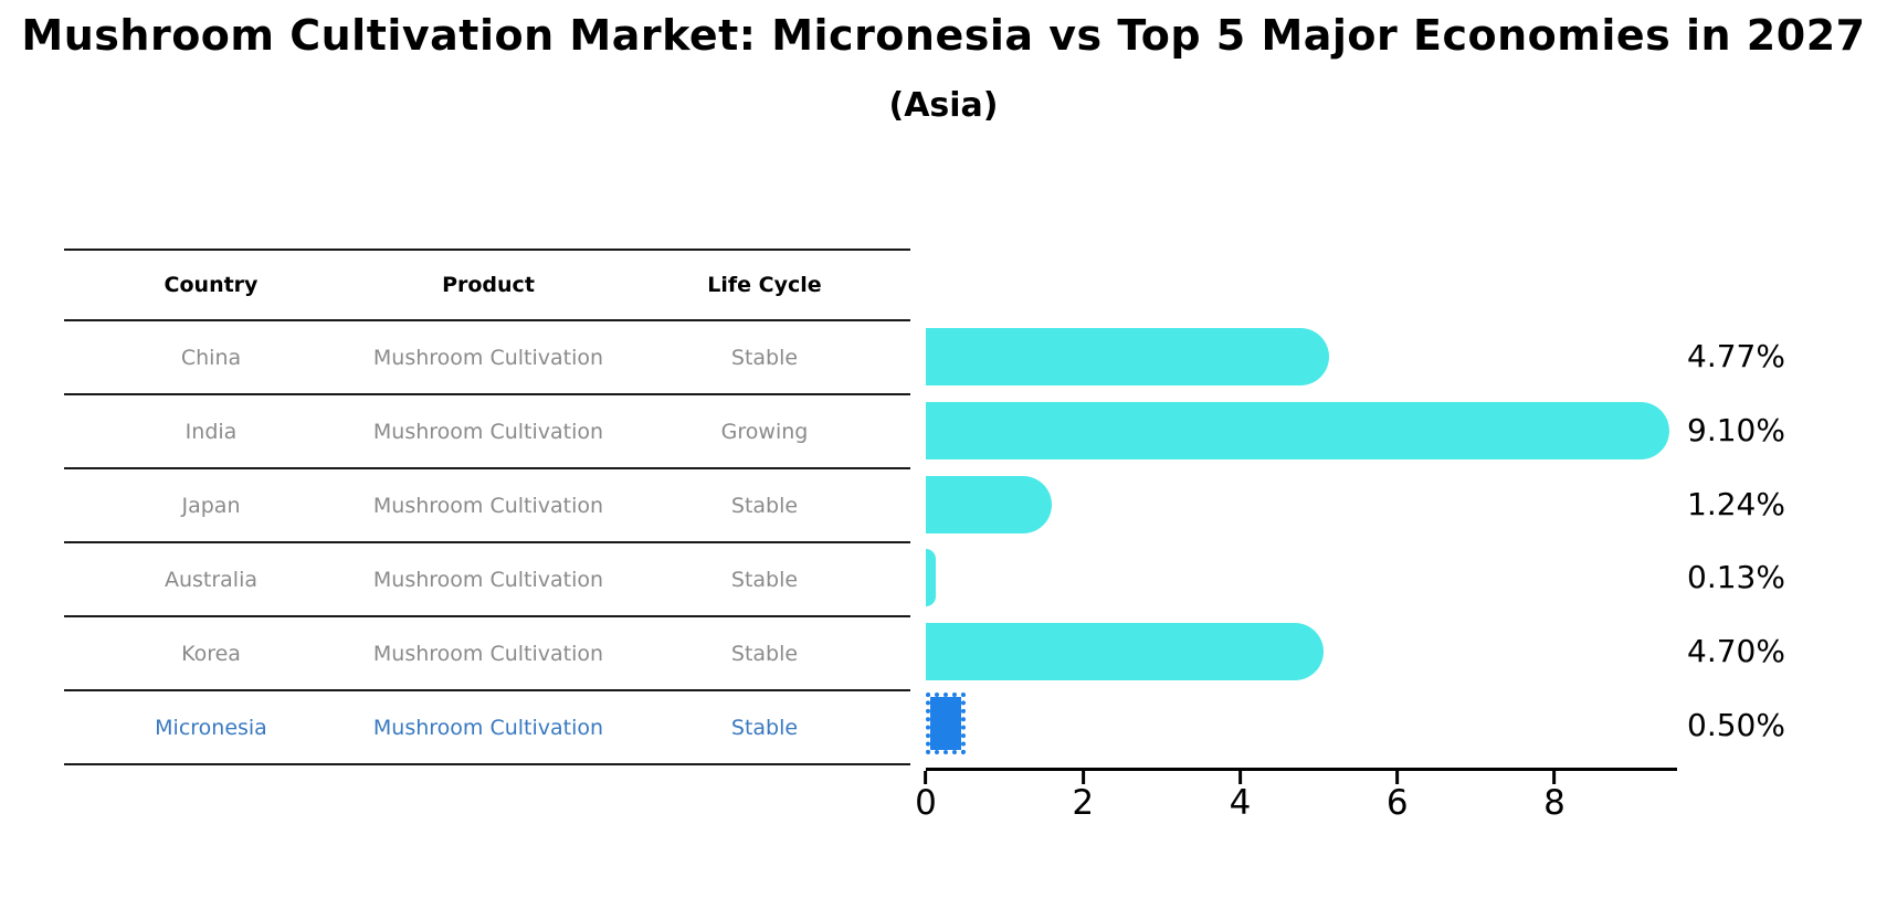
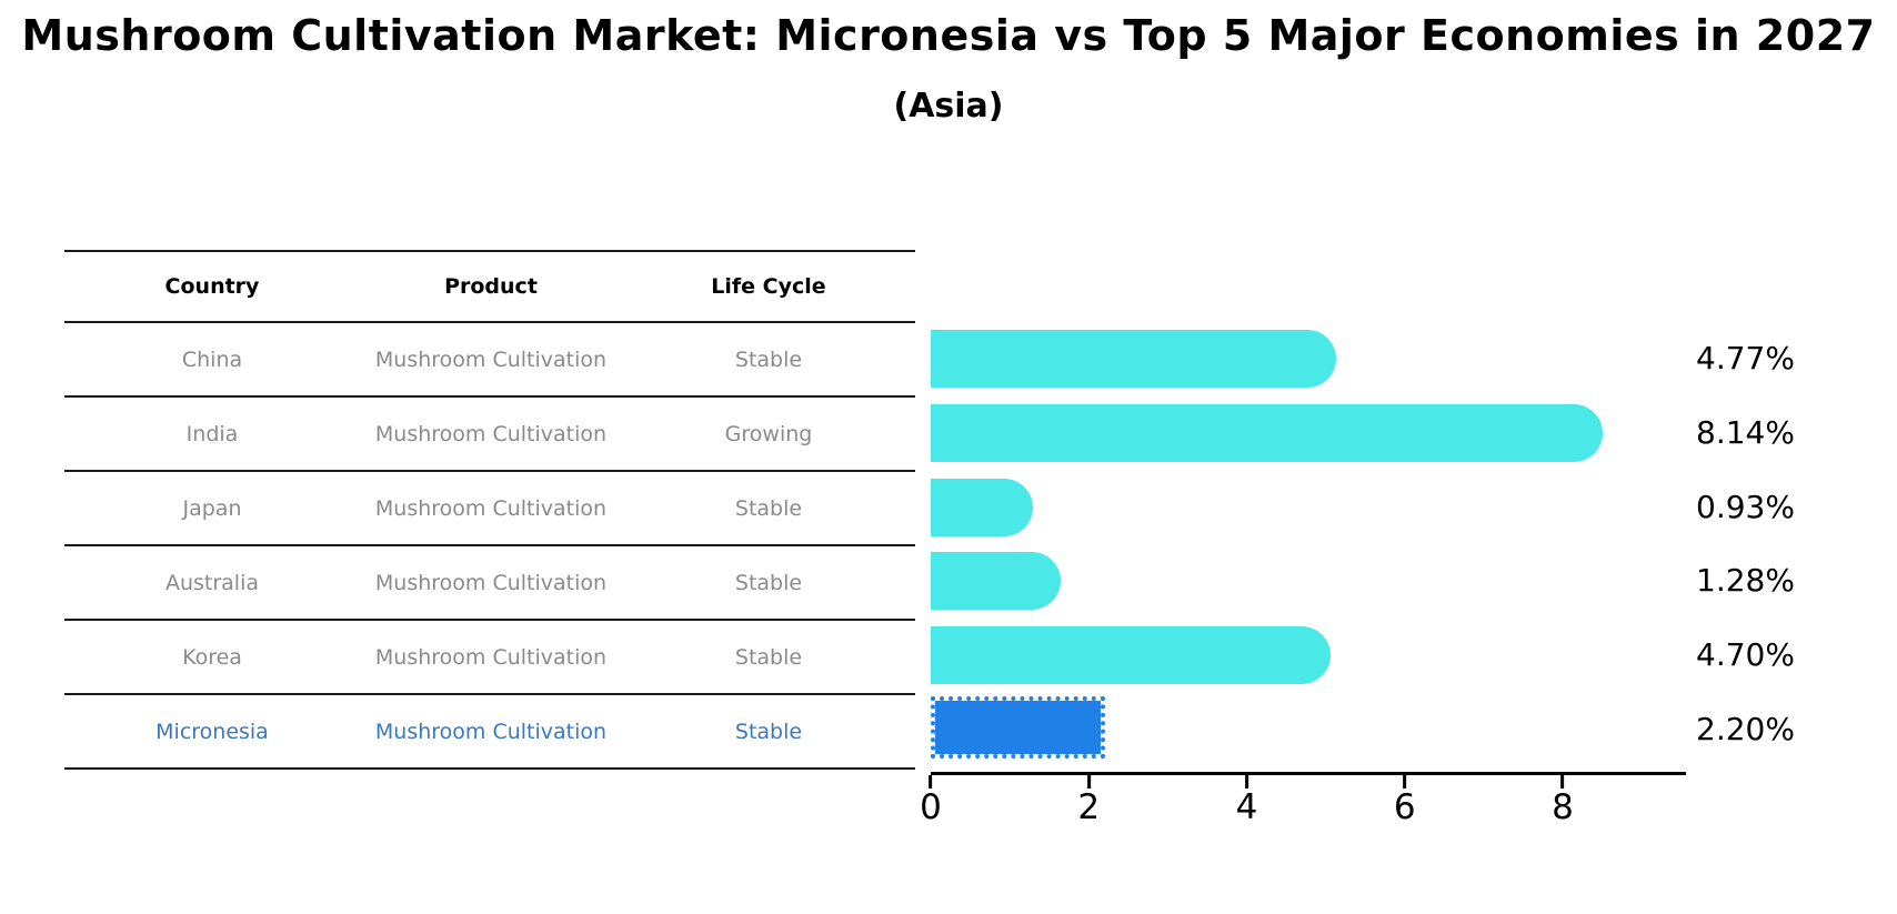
India: 9.10% -> 8.14%
Japan: 1.24% -> 0.93%
Australia: 0.13% -> 1.28%
Micronesia: 0.50% -> 2.20%
